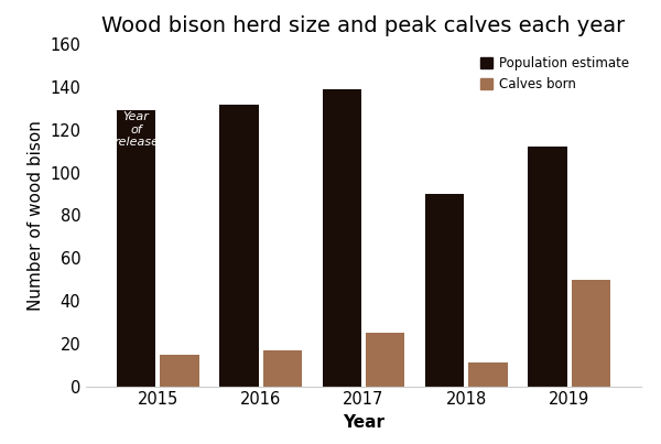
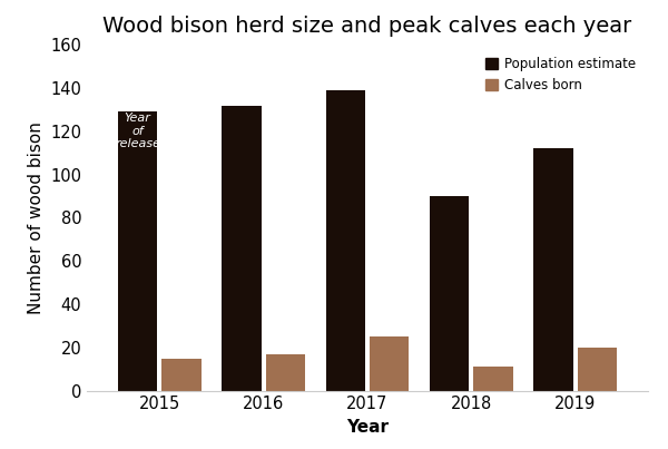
Calves born/2019: 50 -> 20
